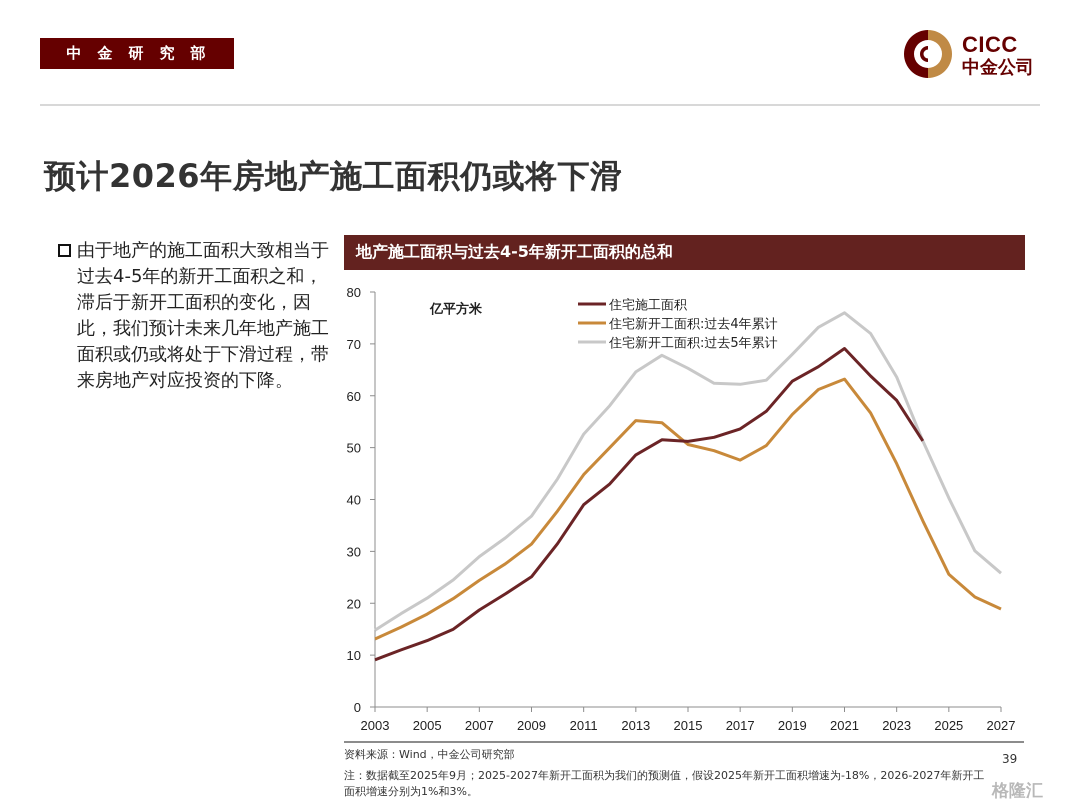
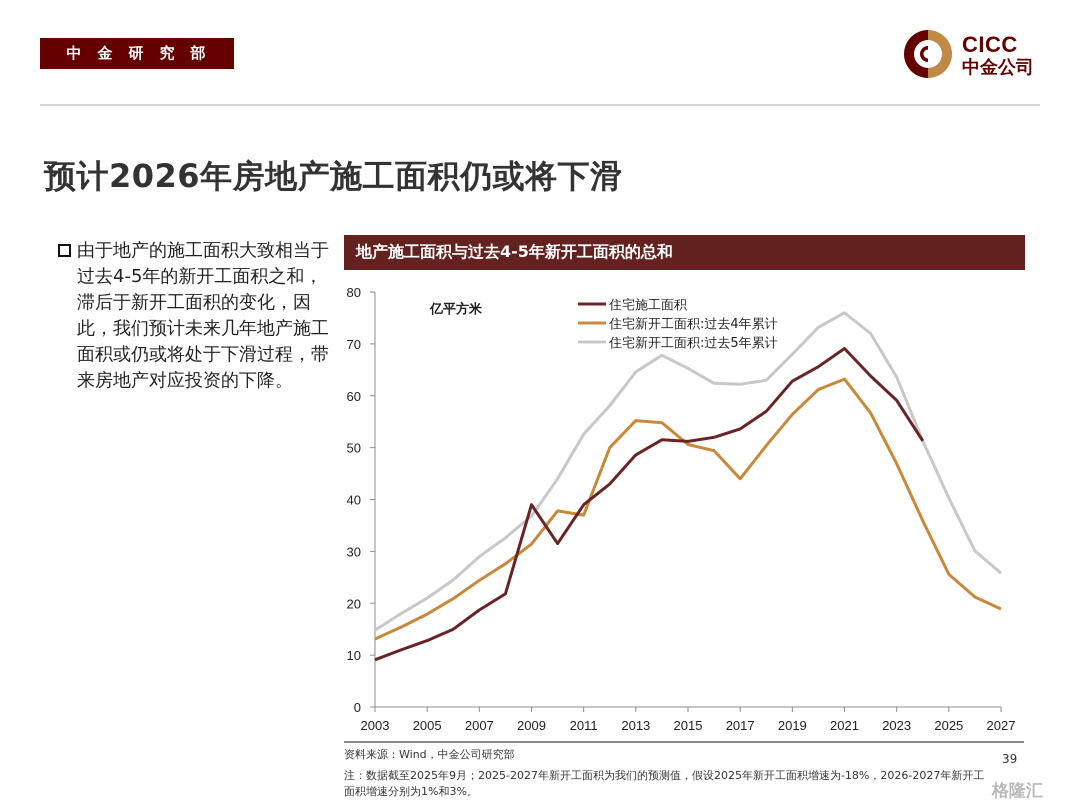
住宅施工面积/2009: 25 -> 39
住宅新开工面积:过去4年累计/2011: 45 -> 37
住宅新开工面积:过去4年累计/2017: 48 -> 44
